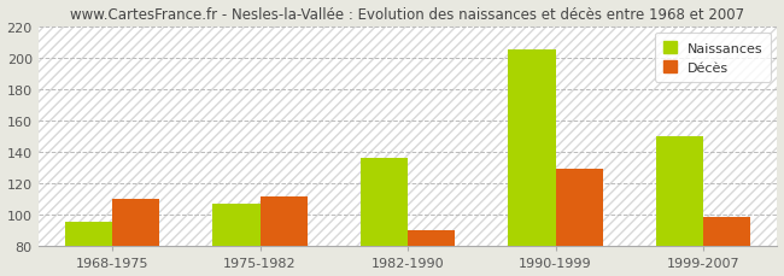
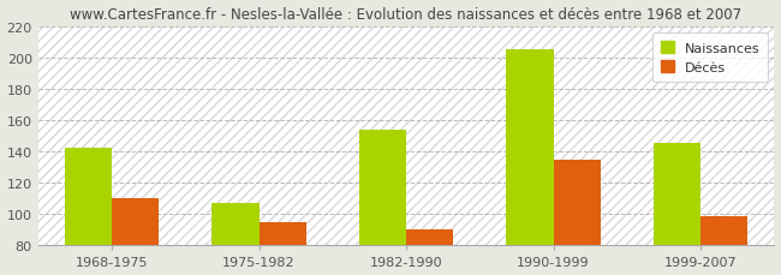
Naissances/1968-1975: 96 -> 142
Décès/1975-1982: 112 -> 95
Naissances/1982-1990: 136 -> 154
Décès/1990-1999: 129 -> 135
Naissances/1999-2007: 150 -> 145
